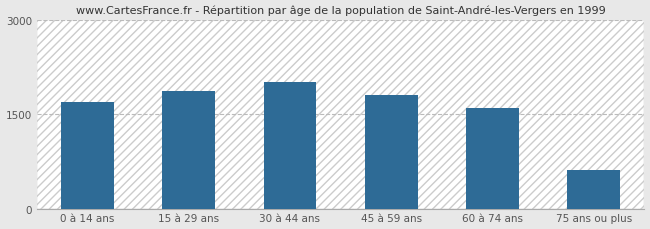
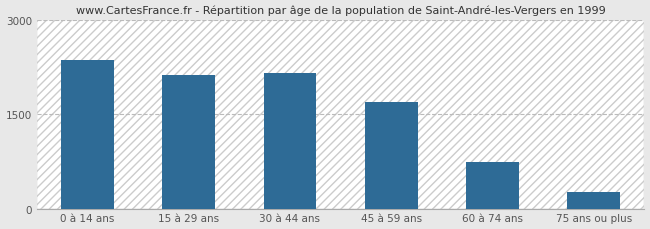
0 à 14 ans: 1700 -> 2360
15 à 29 ans: 1870 -> 2120
30 à 44 ans: 2020 -> 2160
45 à 59 ans: 1810 -> 1700
60 à 74 ans: 1600 -> 740
75 ans ou plus: 610 -> 260
